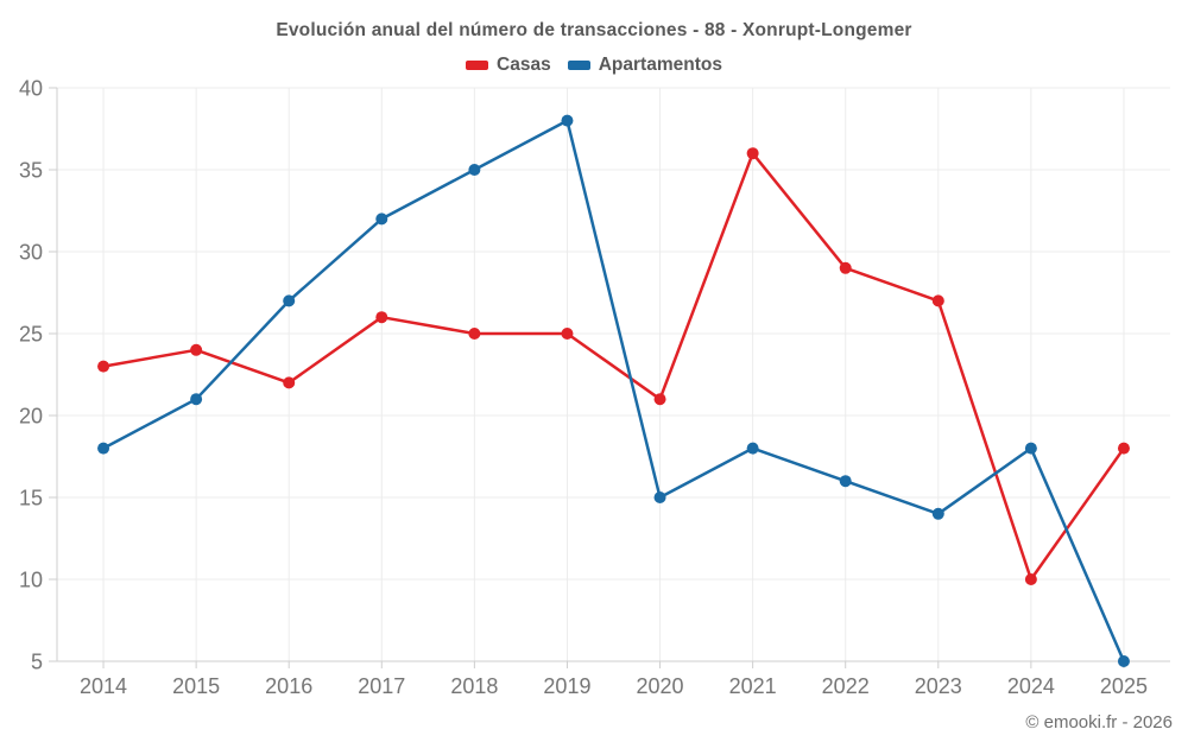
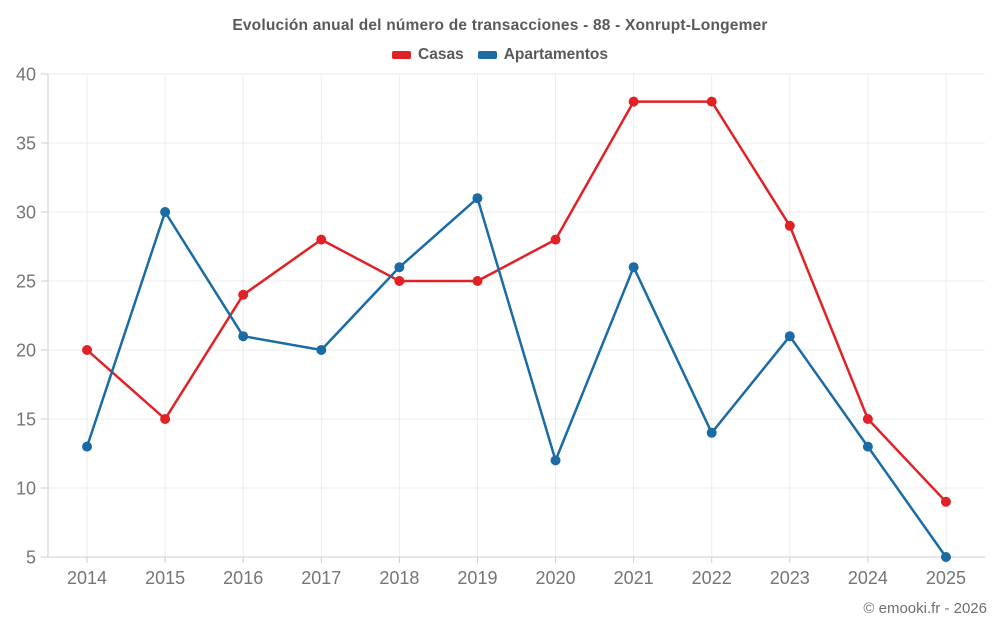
Casas/2014: 23 -> 20
Apartamentos/2014: 18 -> 13
Casas/2015: 24 -> 15
Apartamentos/2015: 21 -> 30
Casas/2016: 22 -> 24
Apartamentos/2016: 27 -> 21
Casas/2017: 26 -> 28
Apartamentos/2017: 32 -> 20
Apartamentos/2018: 35 -> 26
Apartamentos/2019: 38 -> 31
Casas/2020: 21 -> 28
Apartamentos/2020: 15 -> 12
Casas/2021: 36 -> 38
Apartamentos/2021: 18 -> 26
Casas/2022: 29 -> 38
Apartamentos/2022: 16 -> 14
Casas/2023: 27 -> 29
Apartamentos/2023: 14 -> 21
Casas/2024: 10 -> 15
Apartamentos/2024: 18 -> 13
Casas/2025: 18 -> 9
